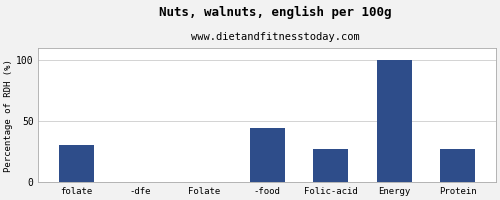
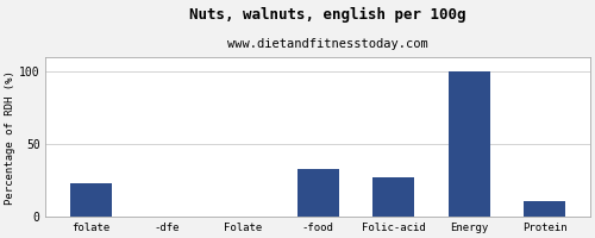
folate: 30 -> 23
-food: 44 -> 33
Protein: 27 -> 11
